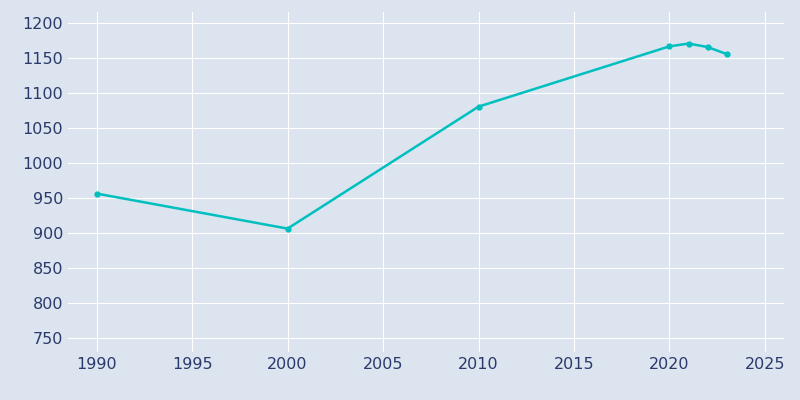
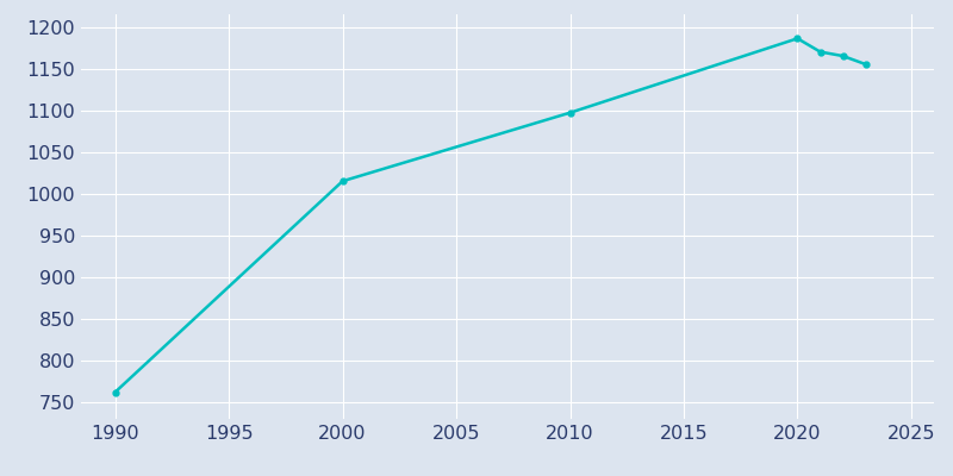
1990: 956 -> 762
2000: 906 -> 1015
2010: 1080 -> 1097
2020: 1166 -> 1186
